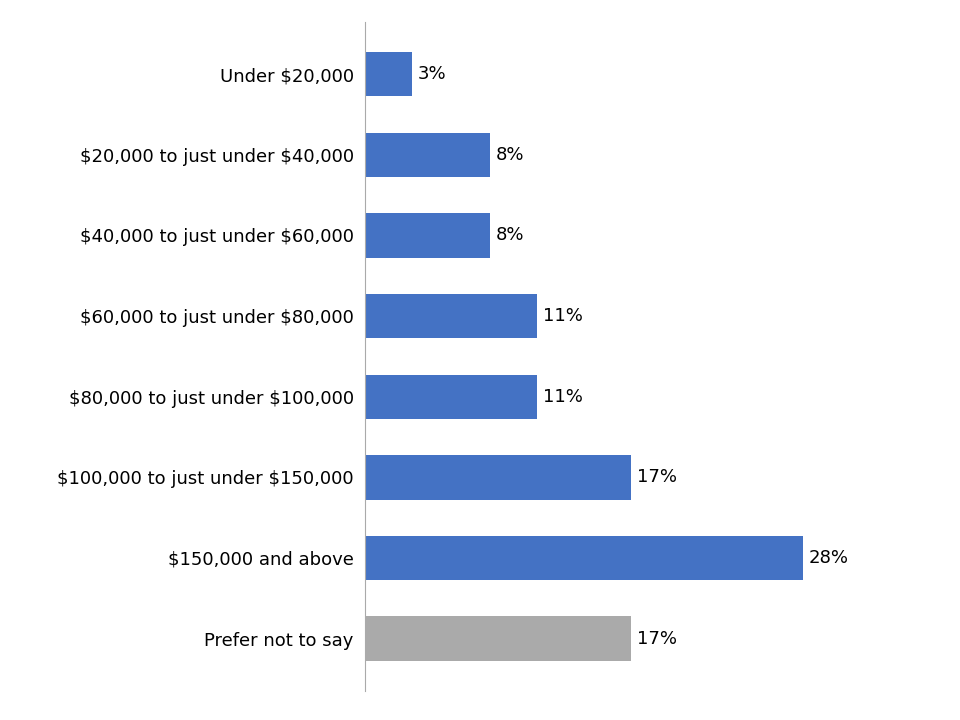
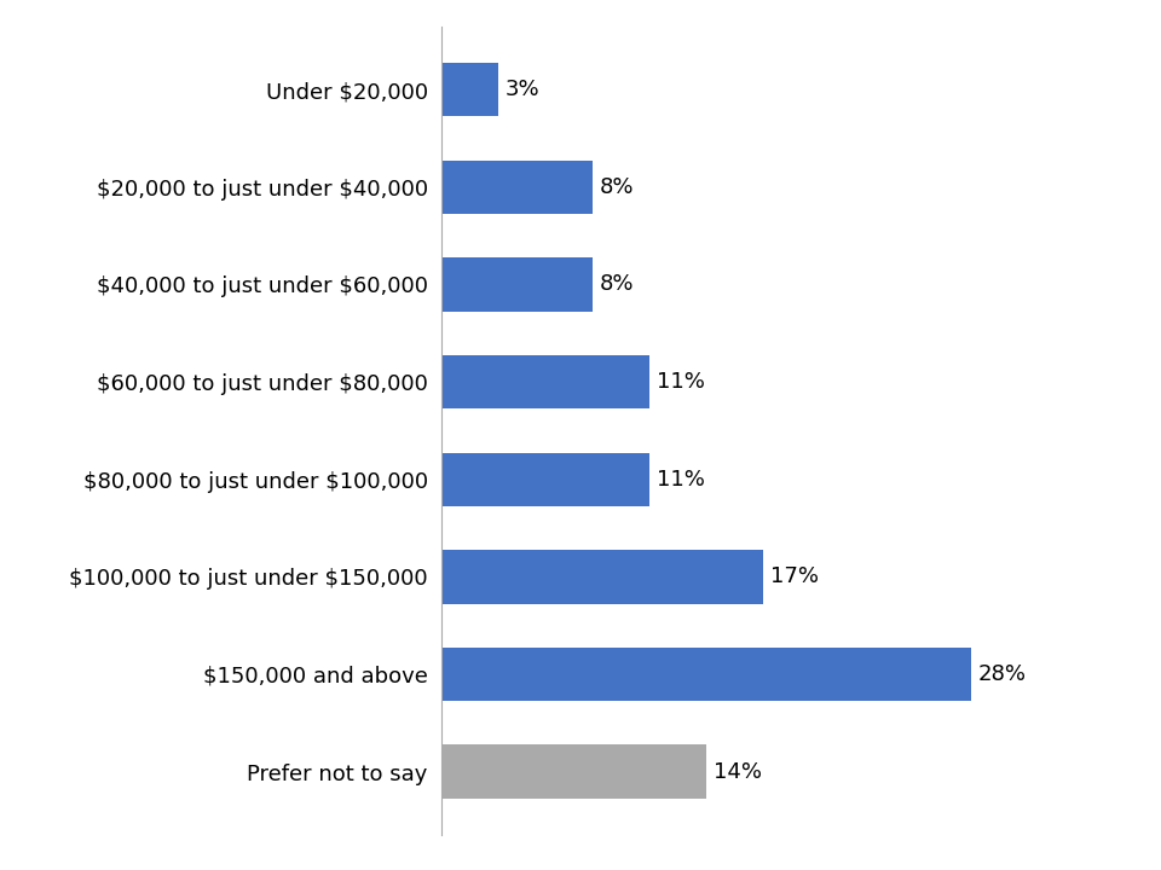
Prefer not to say: 17% -> 14%
